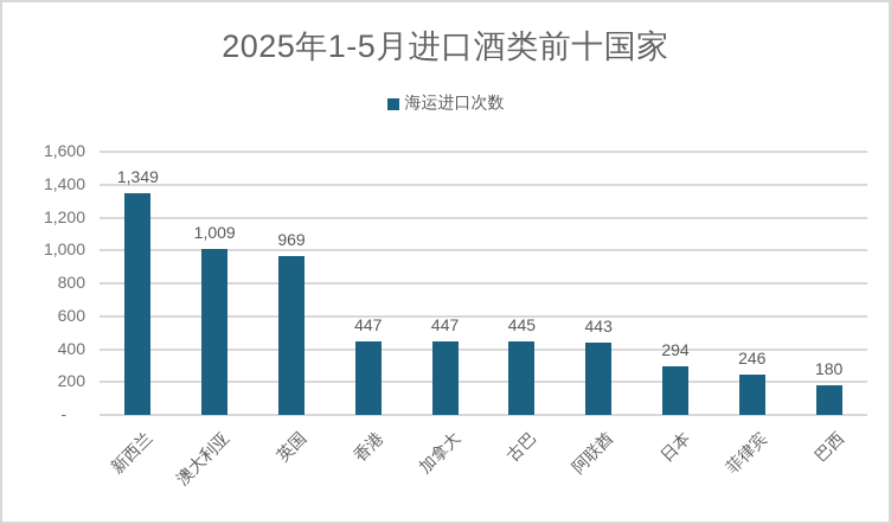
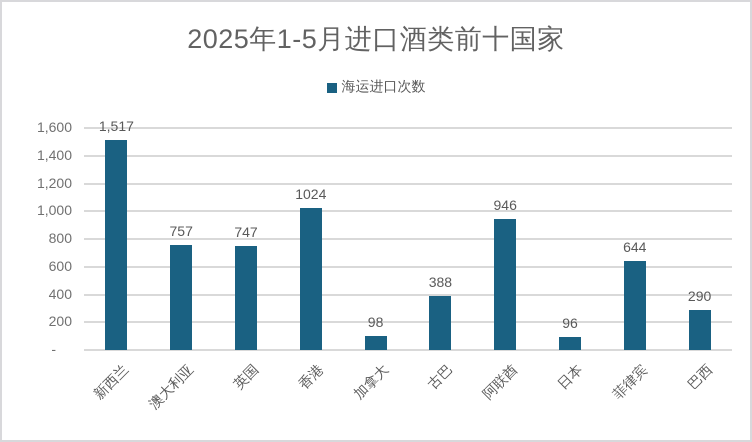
新西兰: 1,349 -> 1,517
澳大利亚: 1,009 -> 757
英国: 969 -> 747
香港: 447 -> 1024
加拿大: 447 -> 98
古巴: 445 -> 388
阿联酋: 443 -> 946
日本: 294 -> 96
菲律宾: 246 -> 644
巴西: 180 -> 290
